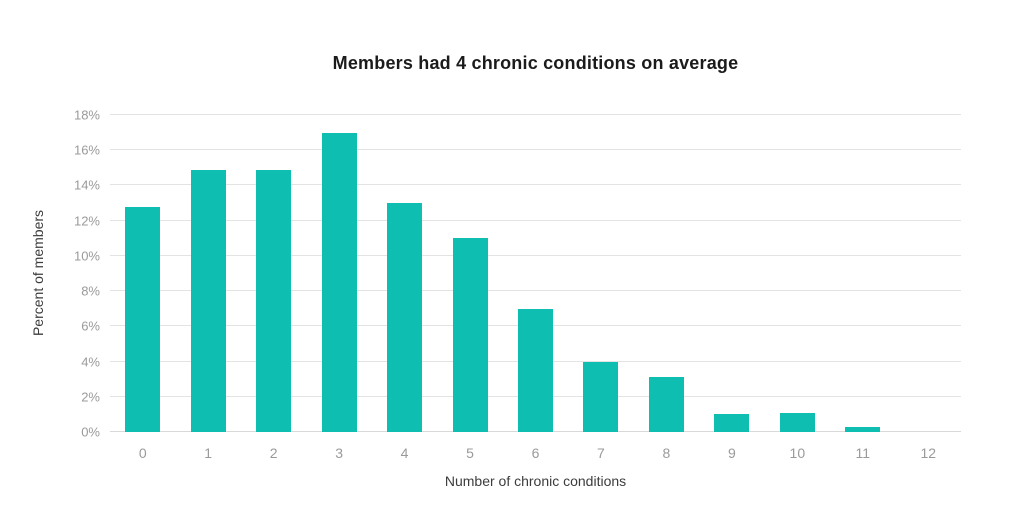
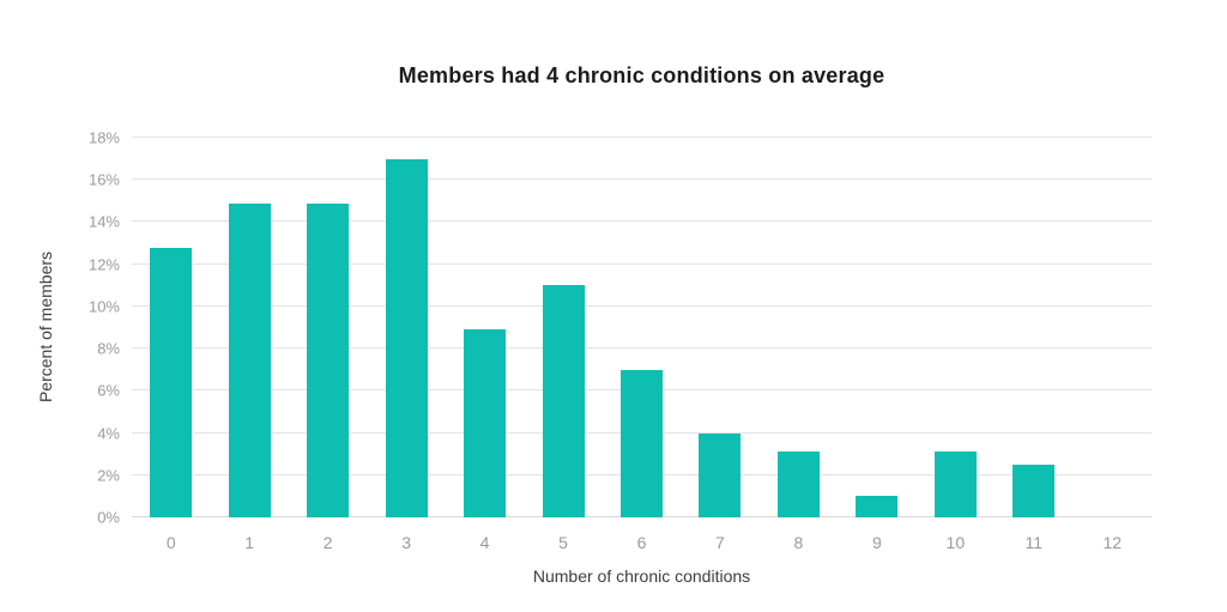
4: 13.0% -> 8.9%
10: 1.1% -> 3.1%
11: 0.3% -> 2.5%
